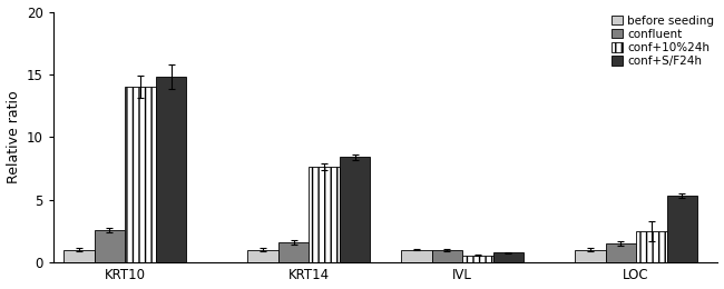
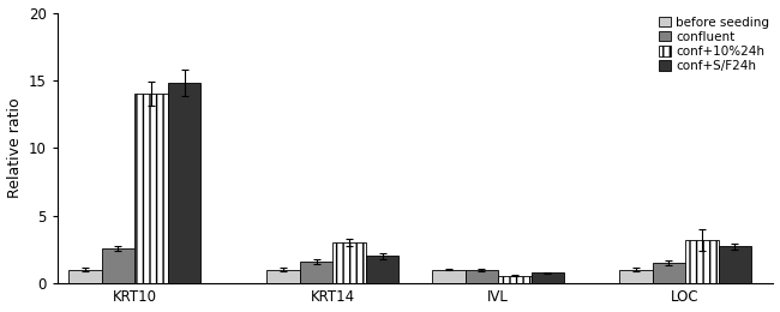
conf+10%24h/KRT14: 7.6 -> 3.0
conf+S/F24h/KRT14: 8.4 -> 2.0
conf+10%24h/LOC: 2.5 -> 3.2
conf+S/F24h/LOC: 5.3 -> 2.7
